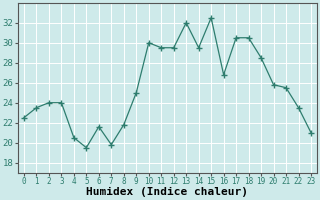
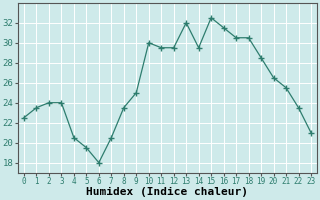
6: 21.6 -> 18.0
7: 19.8 -> 20.5
8: 21.8 -> 23.5
16: 26.8 -> 31.5
20: 25.8 -> 26.5
